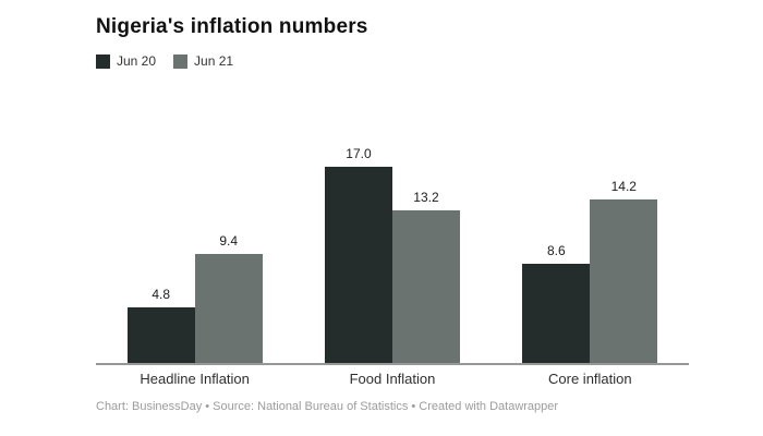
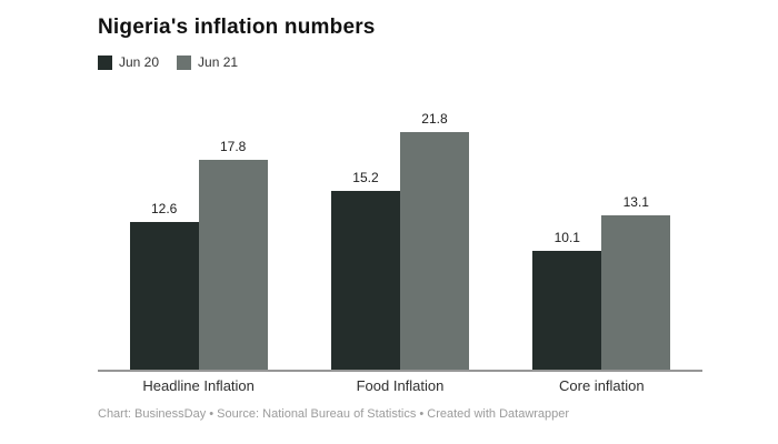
Jun 20/Headline Inflation: 4.8 -> 12.6
Jun 21/Headline Inflation: 9.4 -> 17.8
Jun 20/Food Inflation: 17.0 -> 15.2
Jun 21/Food Inflation: 13.2 -> 21.8
Jun 20/Core inflation: 8.6 -> 10.1
Jun 21/Core inflation: 14.2 -> 13.1
